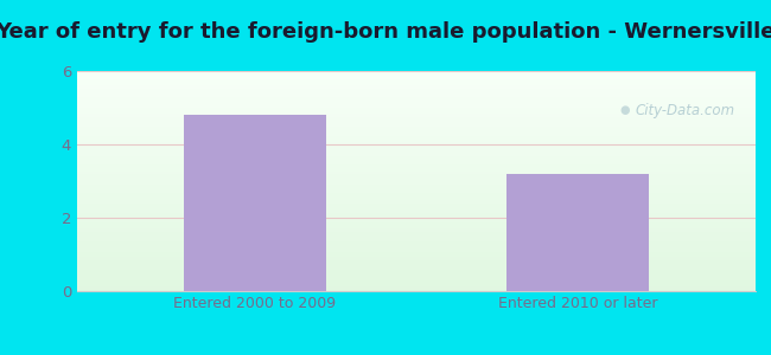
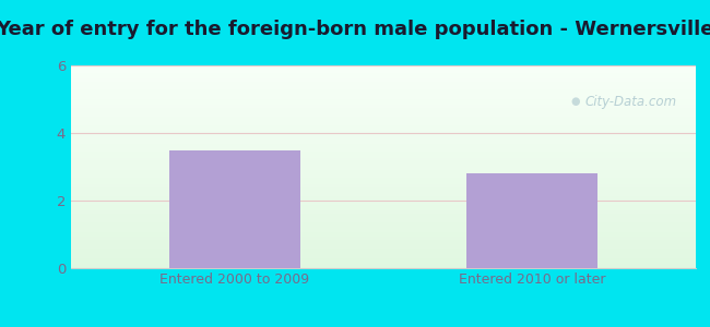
Entered 2000 to 2009: 4.8 -> 3.5
Entered 2010 or later: 3.2 -> 2.8
